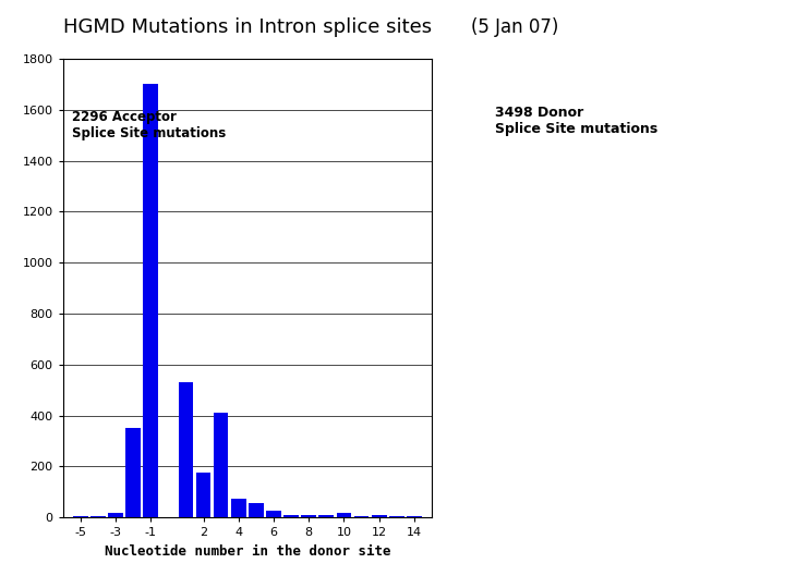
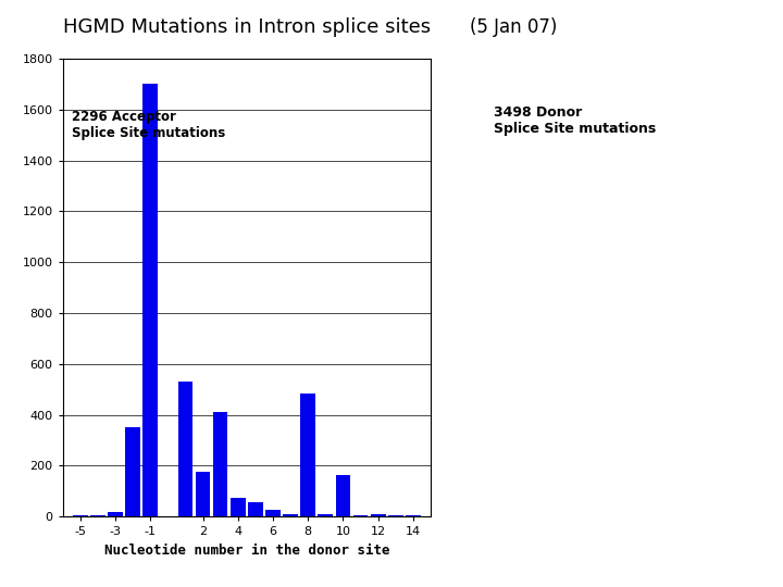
8: 8 -> 485
10: 20 -> 165
